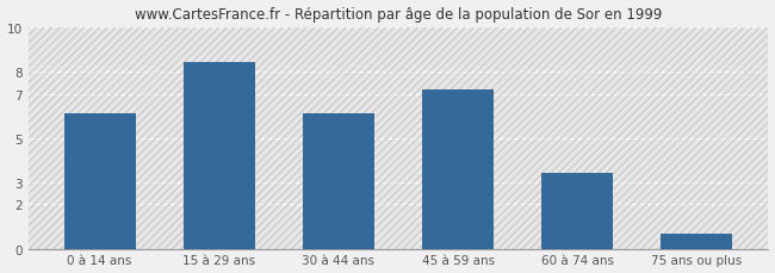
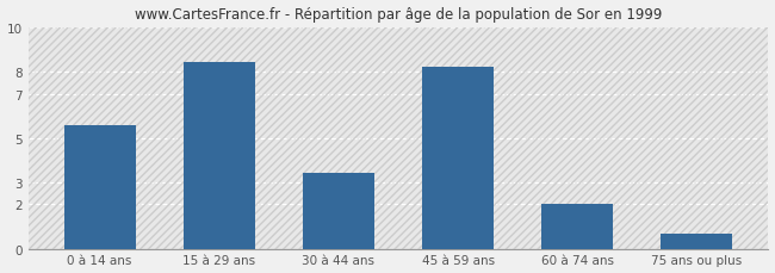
0 à 14 ans: 6.1 -> 5.6
30 à 44 ans: 6.1 -> 3.4
45 à 59 ans: 7.2 -> 8.2
60 à 74 ans: 3.5 -> 2.0
